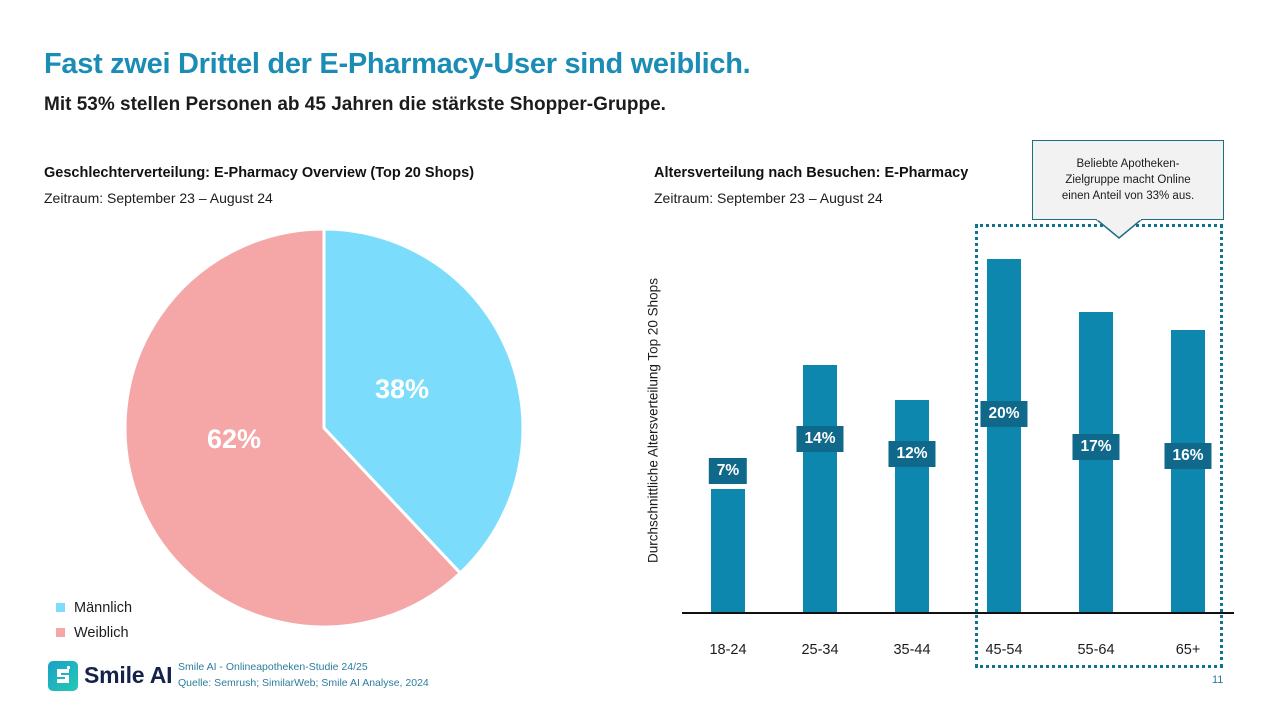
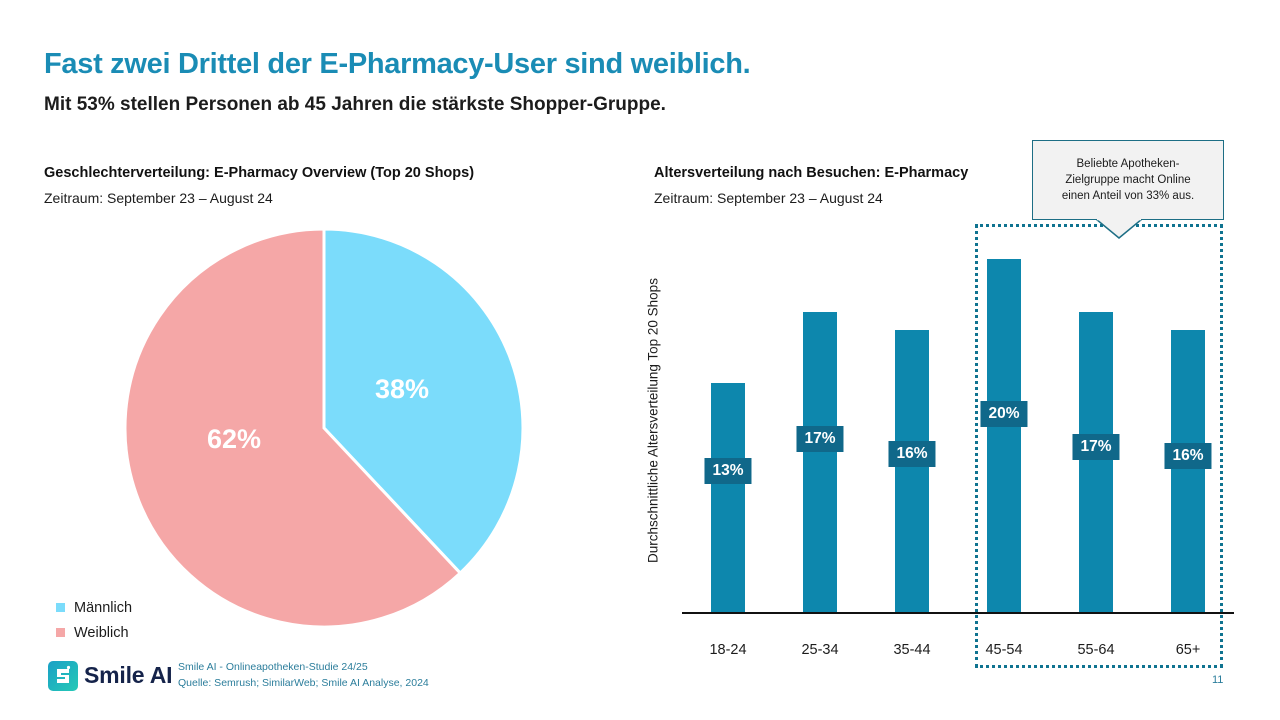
Altersverteilung nach Besuchen: E-Pharmacy/18-24: 7% -> 13%
Altersverteilung nach Besuchen: E-Pharmacy/25-34: 14% -> 17%
Altersverteilung nach Besuchen: E-Pharmacy/35-44: 12% -> 16%
